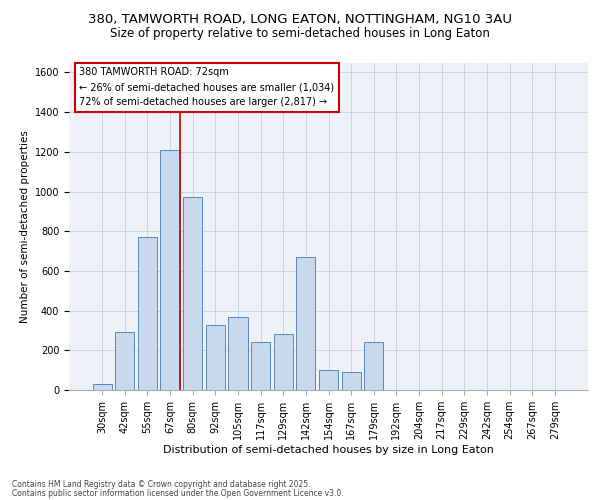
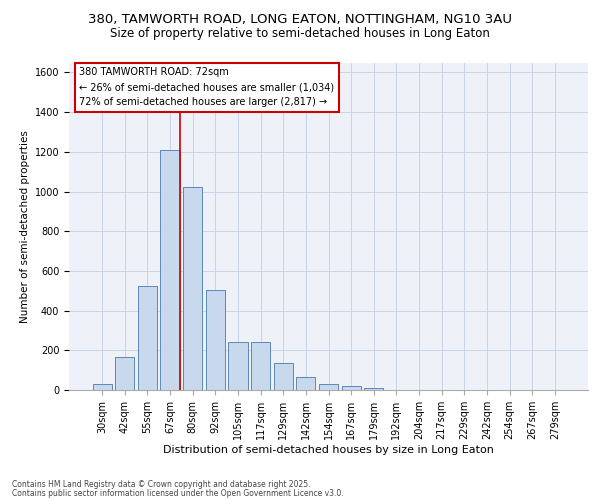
42sqm: 290 -> 160
55sqm: 770 -> 520
80sqm: 970 -> 1020
92sqm: 330 -> 500
105sqm: 370 -> 240
129sqm: 280 -> 140
142sqm: 670 -> 60
154sqm: 100 -> 30
167sqm: 90 -> 20
179sqm: 240 -> 10
